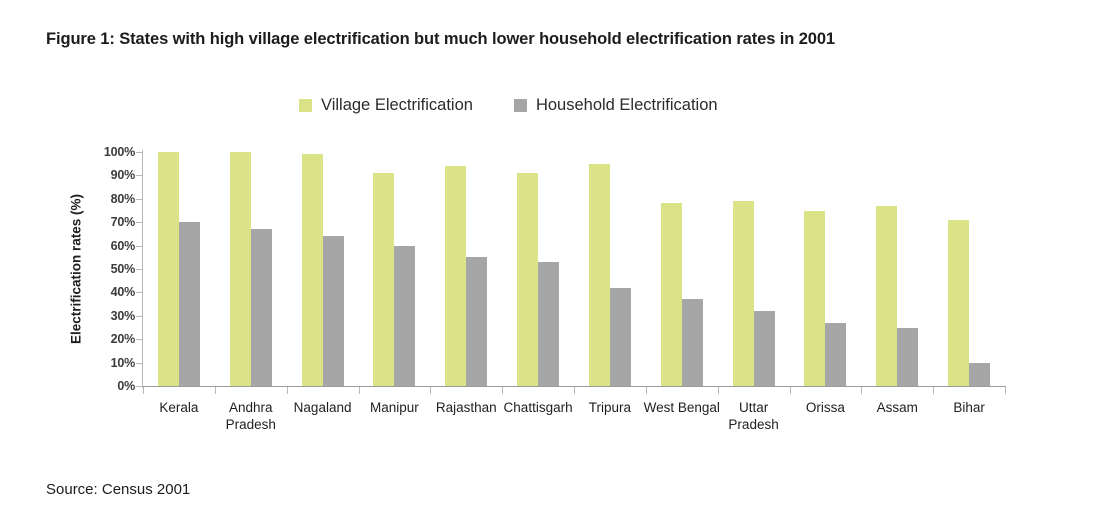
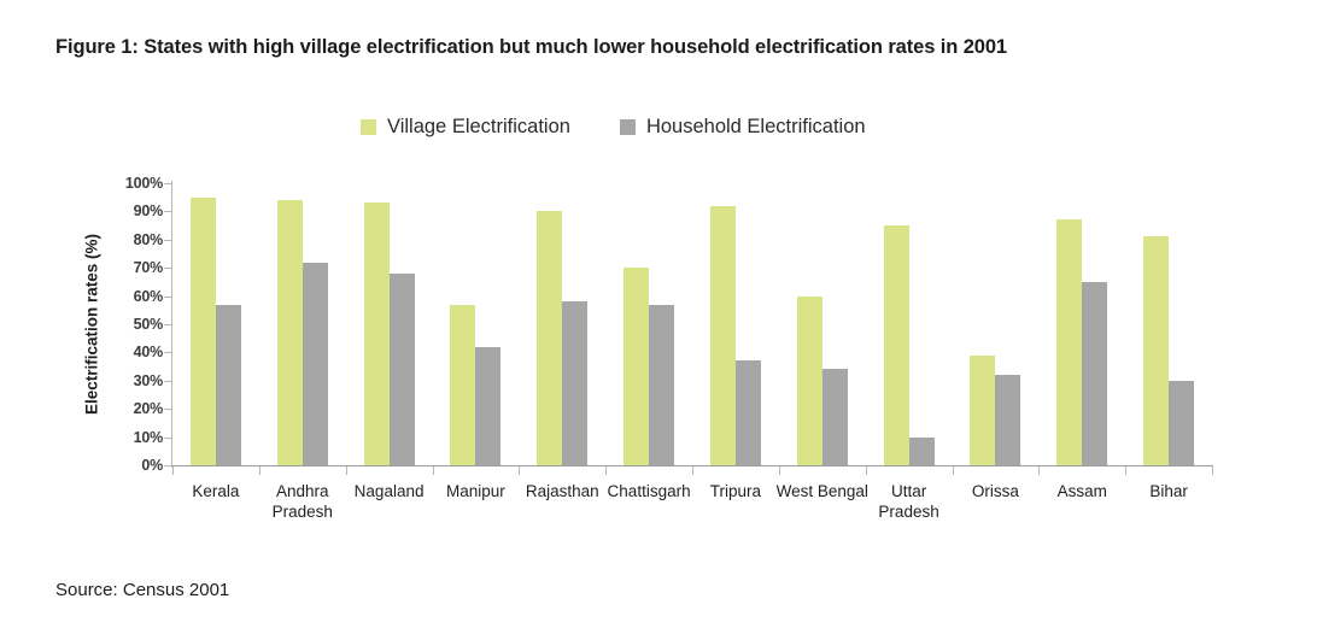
Village Electrification/Kerala: 100% -> 95%
Household Electrification/Kerala: 70% -> 57%
Village Electrification/Andhra Pradesh: 100% -> 94%
Household Electrification/Andhra Pradesh: 67% -> 72%
Village Electrification/Nagaland: 99% -> 93%
Household Electrification/Nagaland: 64% -> 68%
Village Electrification/Manipur: 91% -> 57%
Household Electrification/Manipur: 60% -> 42%
Village Electrification/Rajasthan: 94% -> 90%
Household Electrification/Rajasthan: 55% -> 58%
Village Electrification/Chattisgarh: 91% -> 70%
Household Electrification/Chattisgarh: 53% -> 57%
Village Electrification/Tripura: 95% -> 92%
Household Electrification/Tripura: 42% -> 37%
Village Electrification/West Bengal: 78% -> 60%
Household Electrification/West Bengal: 37% -> 34%
Village Electrification/Uttar Pradesh: 79% -> 85%
Household Electrification/Uttar Pradesh: 32% -> 10%
Village Electrification/Orissa: 75% -> 39%
Household Electrification/Orissa: 27% -> 32%
Village Electrification/Assam: 77% -> 87%
Household Electrification/Assam: 25% -> 65%
Village Electrification/Bihar: 71% -> 81%
Household Electrification/Bihar: 10% -> 30%
